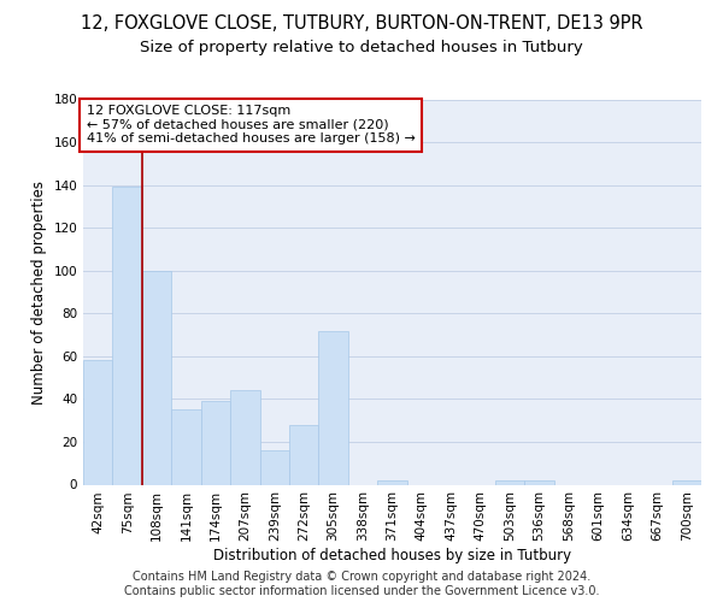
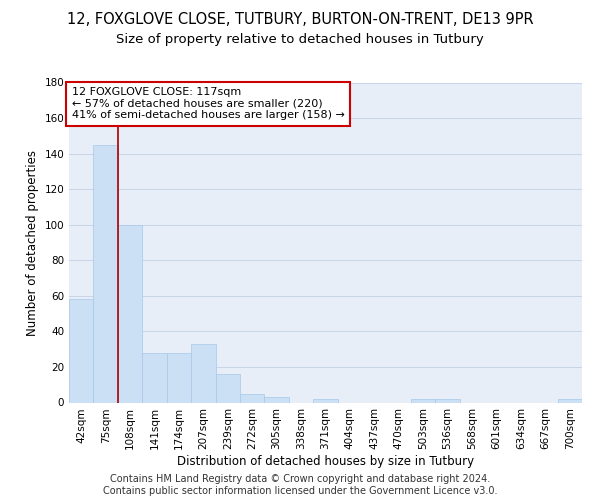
75sqm: 139 -> 145
141sqm: 35 -> 28
174sqm: 39 -> 28
207sqm: 44 -> 33
272sqm: 28 -> 5
305sqm: 72 -> 3
